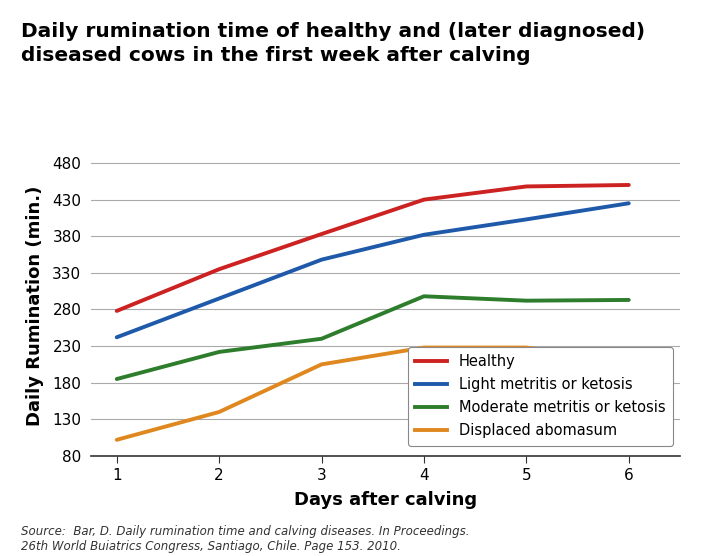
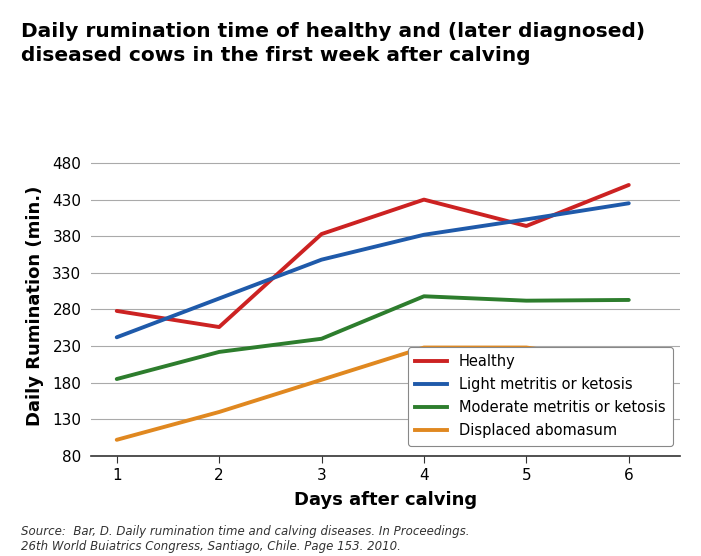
Healthy/2: 335 -> 256
Displaced abomasum/3: 205 -> 184
Healthy/5: 448 -> 394
